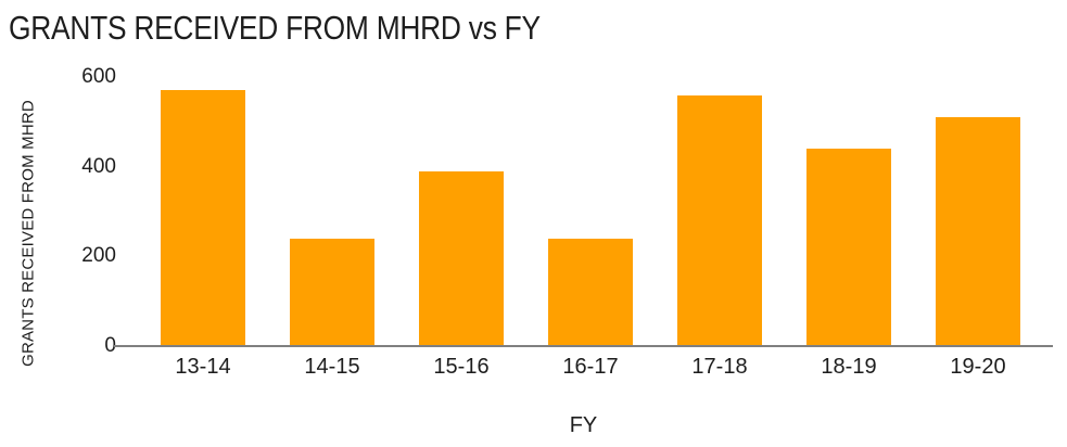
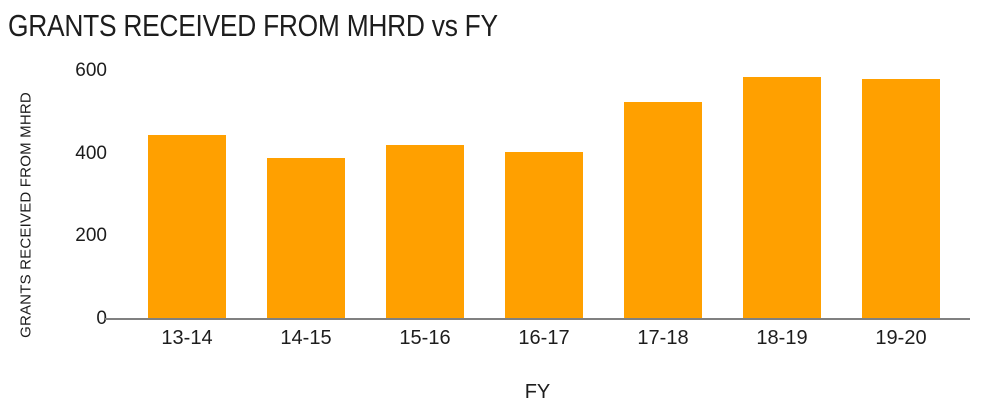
13-14: 570 -> 440
14-15: 240 -> 390
15-16: 390 -> 420
16-17: 240 -> 400
17-18: 560 -> 520
18-19: 440 -> 580
19-20: 510 -> 580
